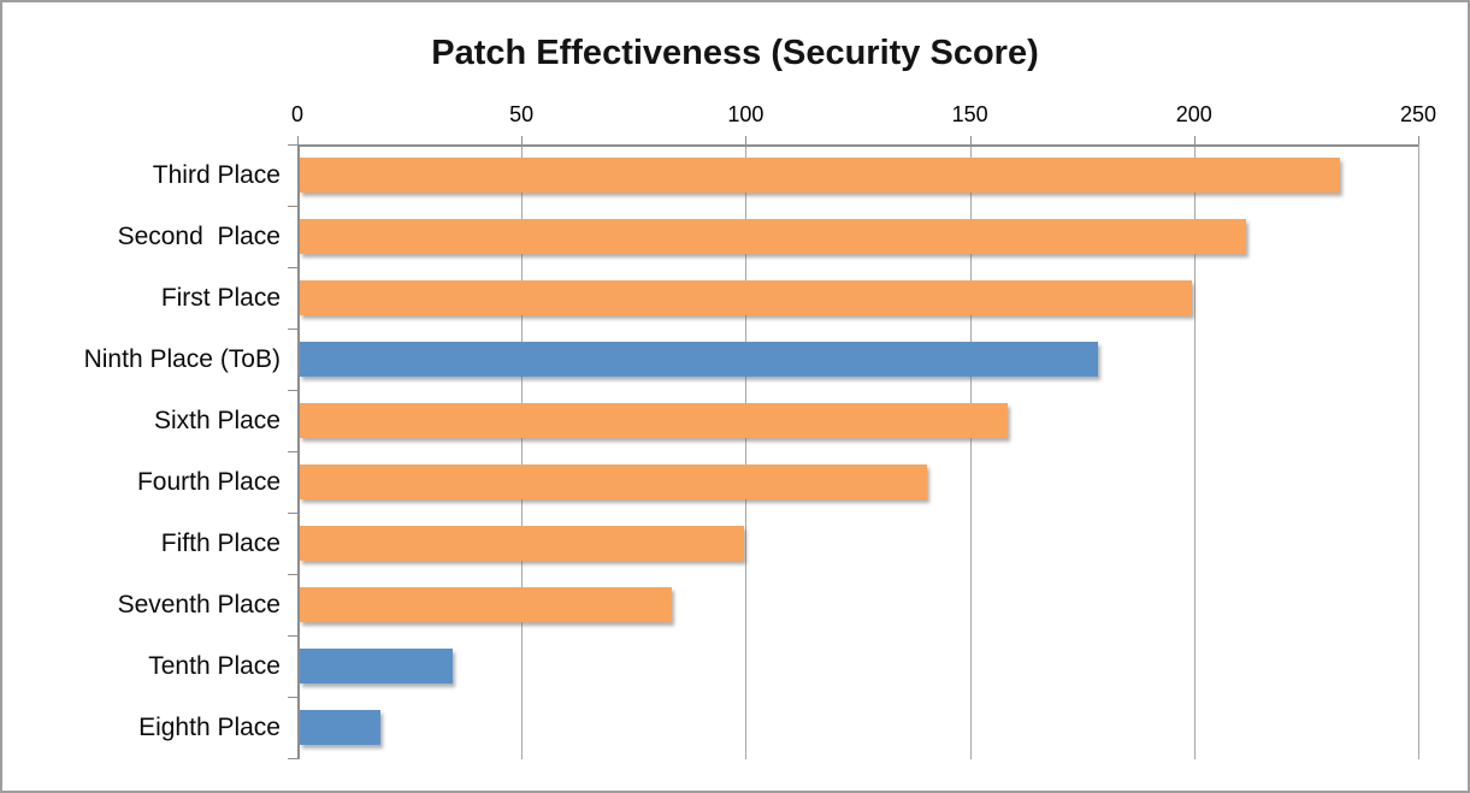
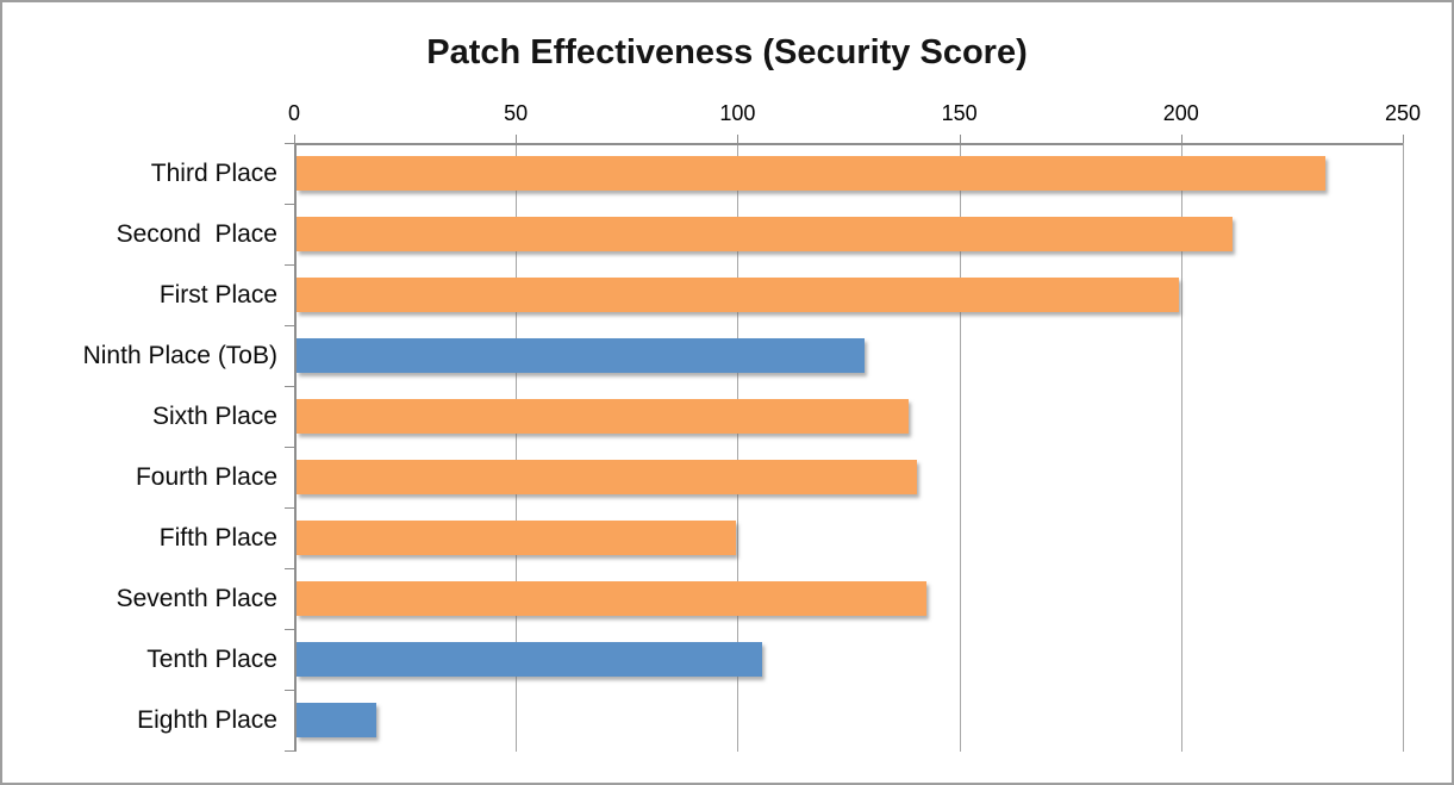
Ninth Place (ToB): 178 -> 128
Sixth Place: 158 -> 138
Seventh Place: 83 -> 142
Tenth Place: 34 -> 105
